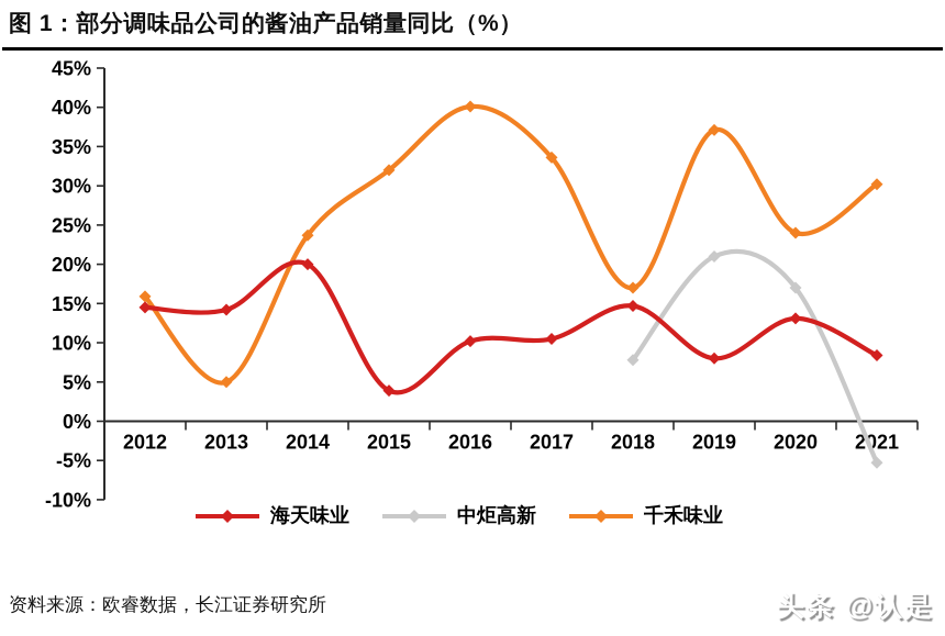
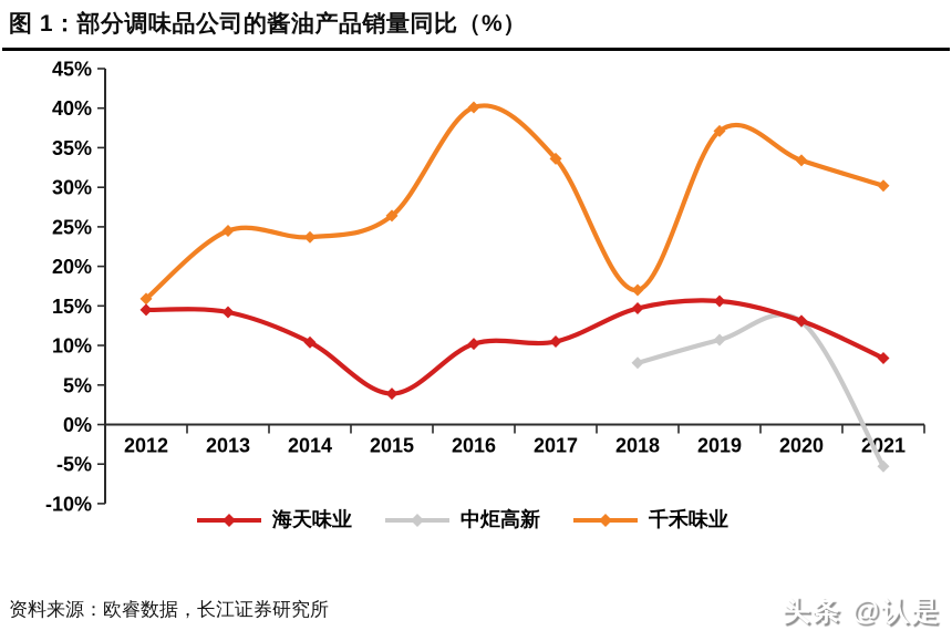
千禾味业/2013: 5% -> 24%
海天味业/2014: 20% -> 10%
千禾味业/2015: 32% -> 26%
海天味业/2019: 8% -> 16%
中炬高新/2019: 21% -> 11%
中炬高新/2020: 17% -> 13%
千禾味业/2020: 24% -> 33%
